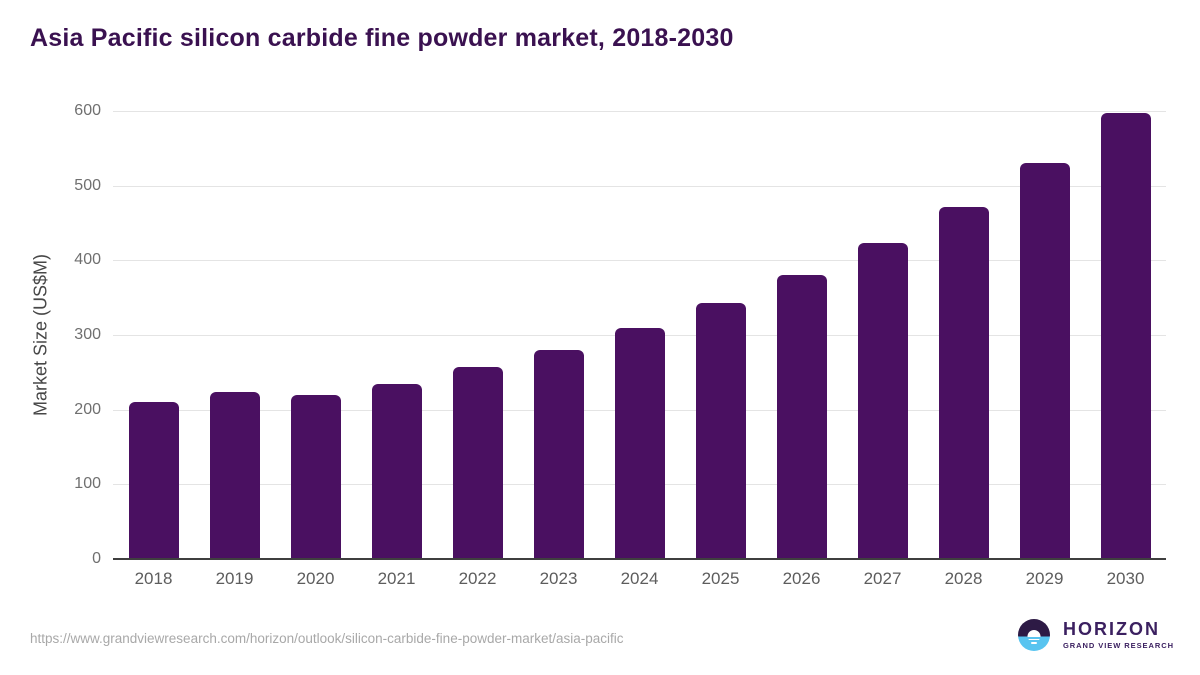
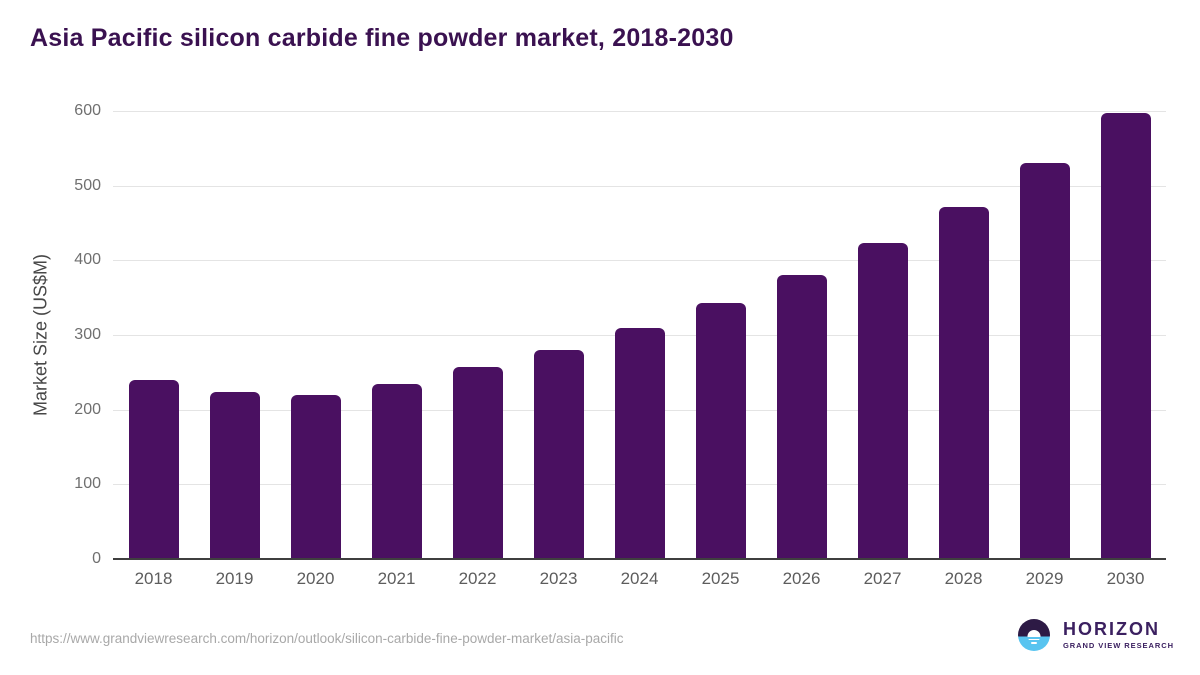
2018: 210 -> 240
